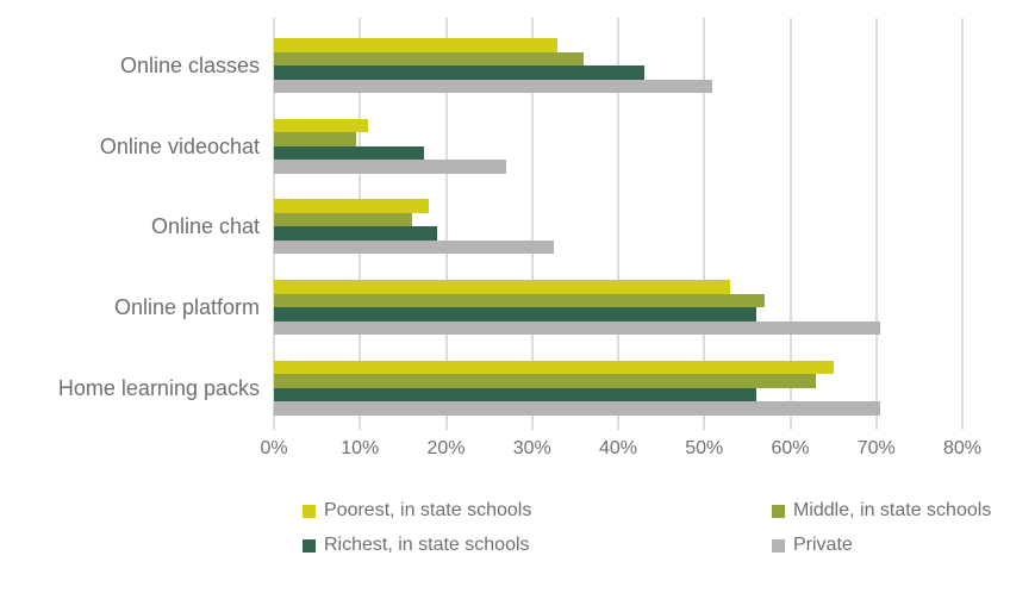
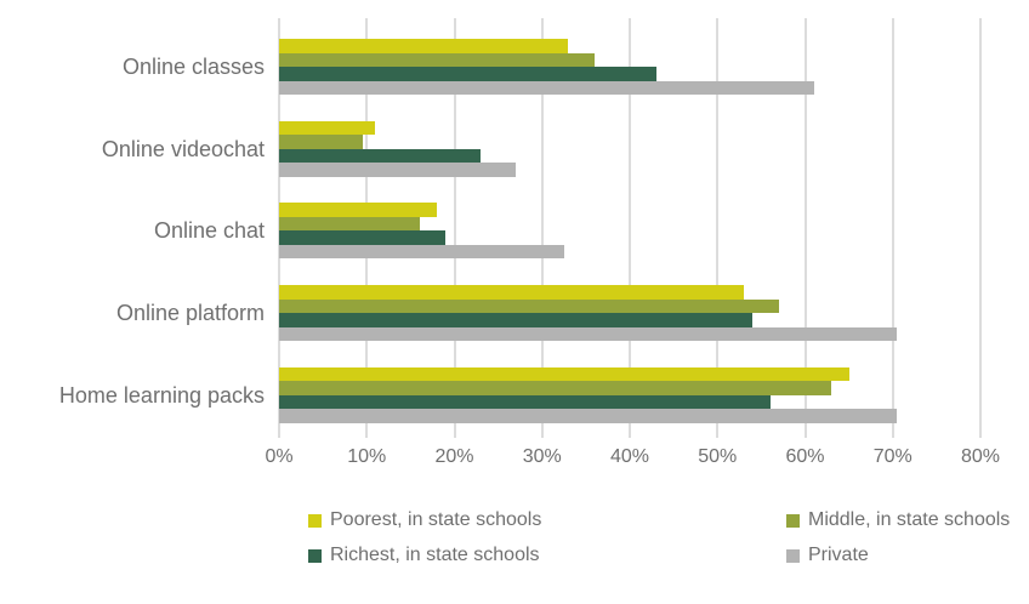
Private/Online classes: 51% -> 61%
Richest, in state schools/Online videochat: 18% -> 23%
Richest, in state schools/Online platform: 56% -> 54%
